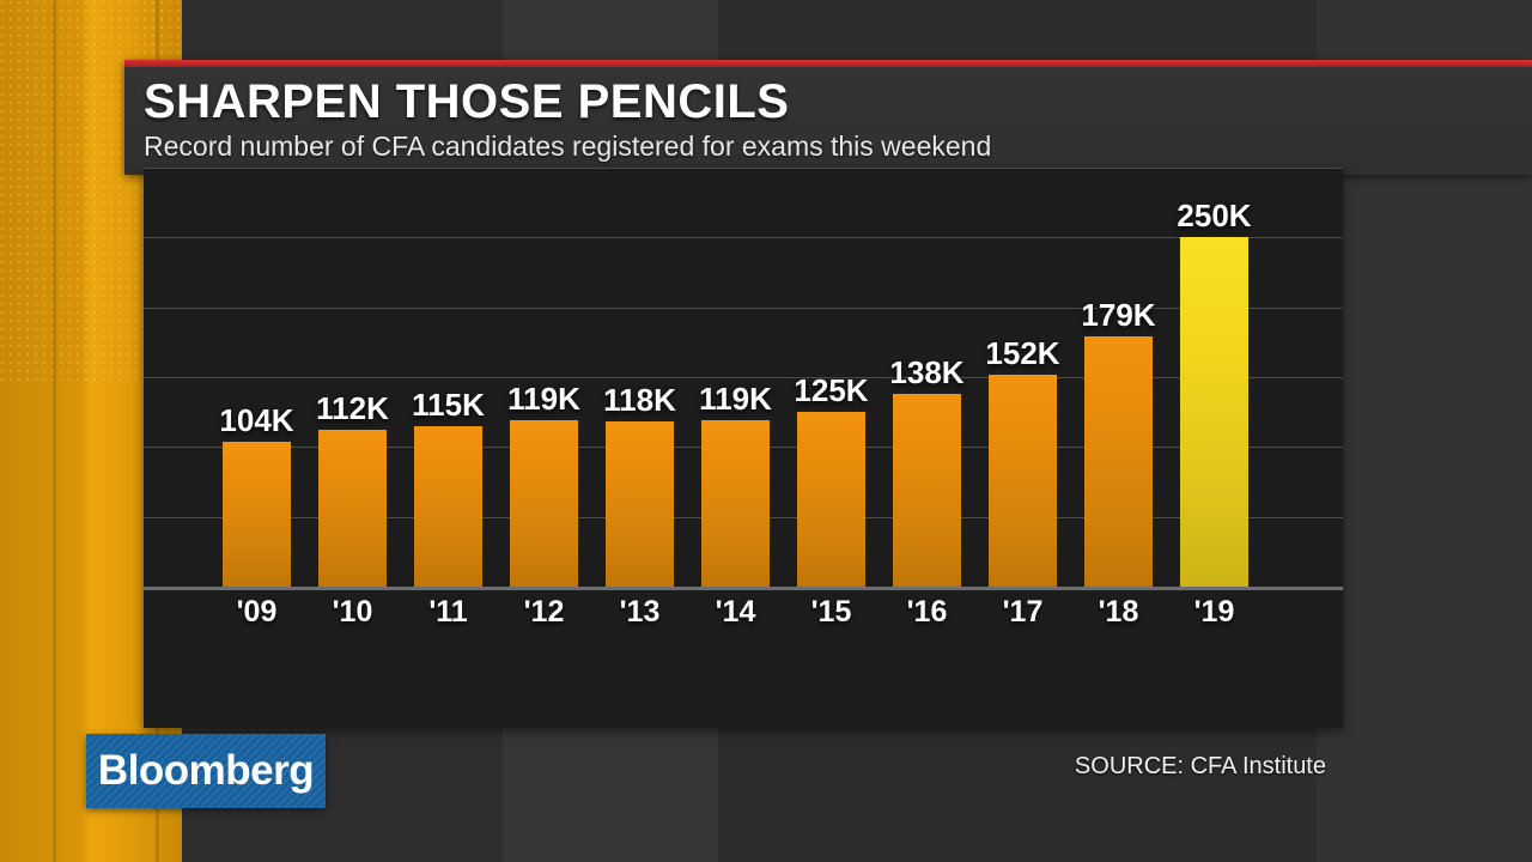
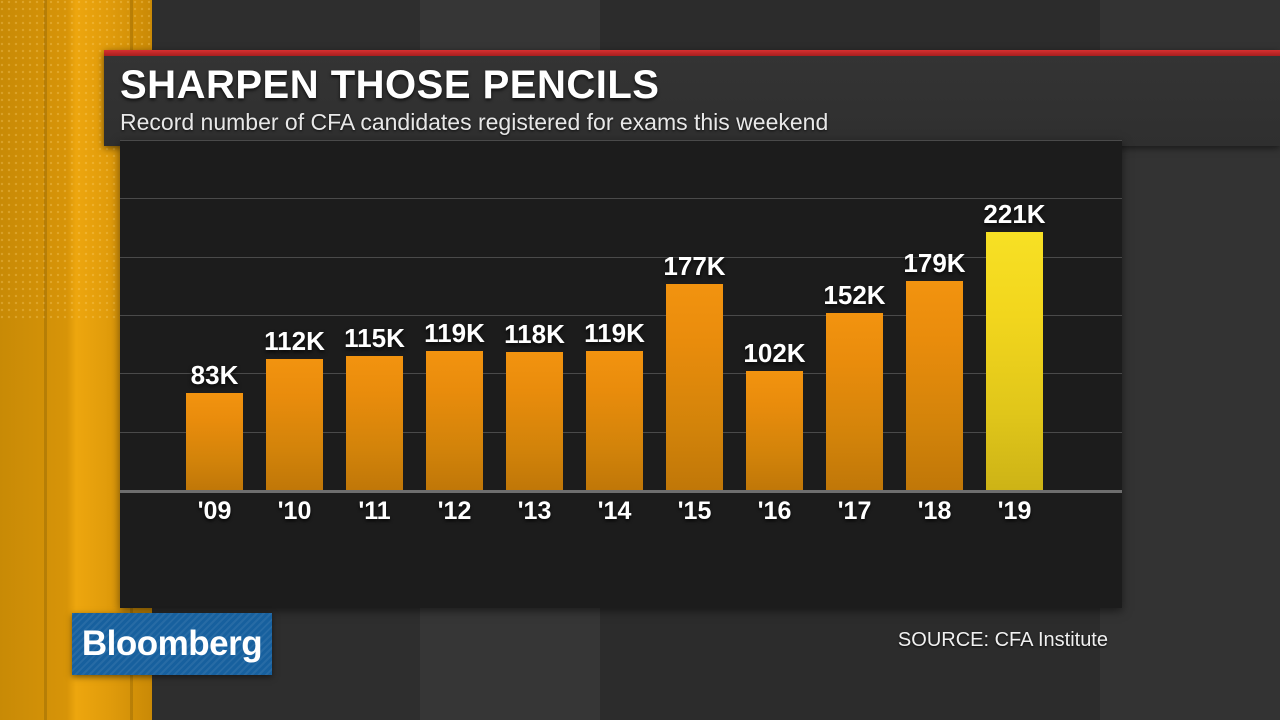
'09: 104K -> 83K
'15: 125K -> 177K
'16: 138K -> 102K
'19: 250K -> 221K
